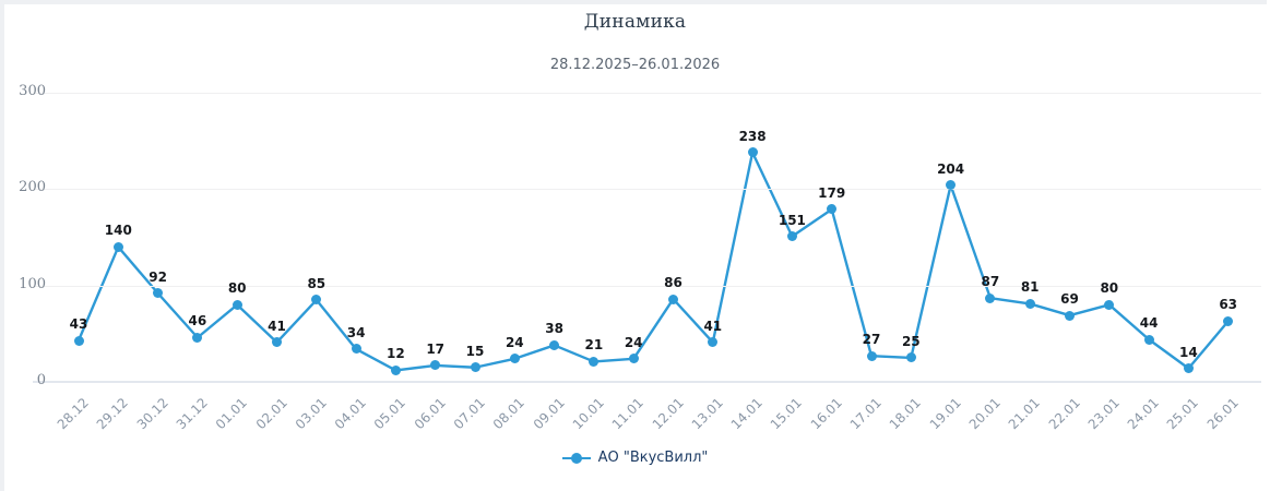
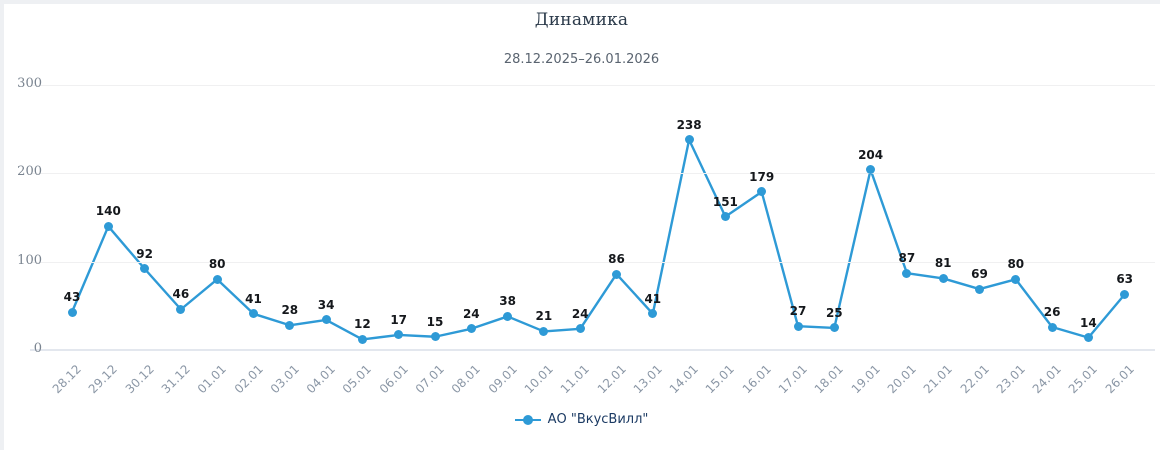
03.01: 85 -> 28
24.01: 44 -> 26
